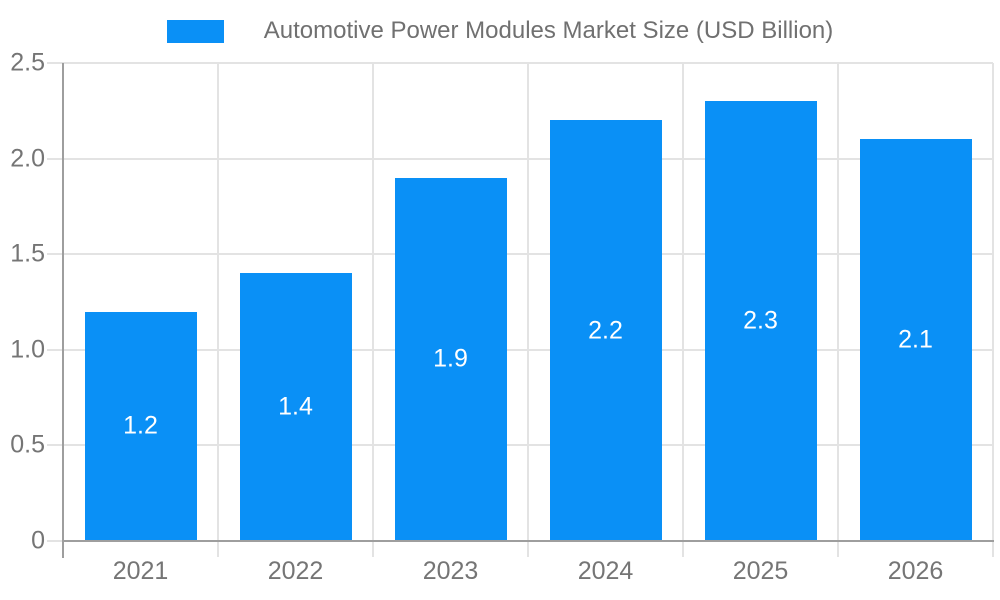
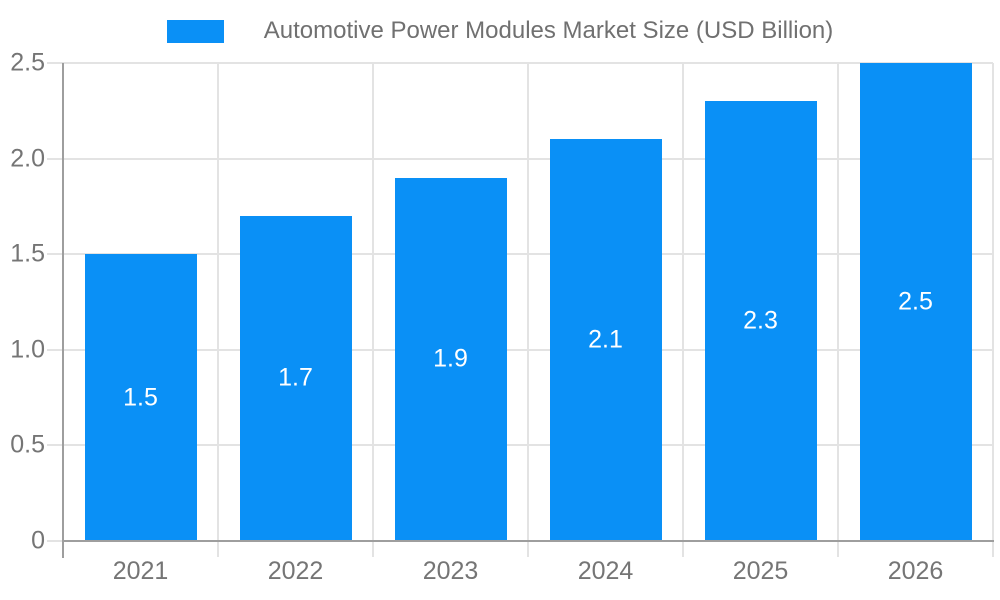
2021: 1.2 -> 1.5
2022: 1.4 -> 1.7
2024: 2.2 -> 2.1
2026: 2.1 -> 2.5
